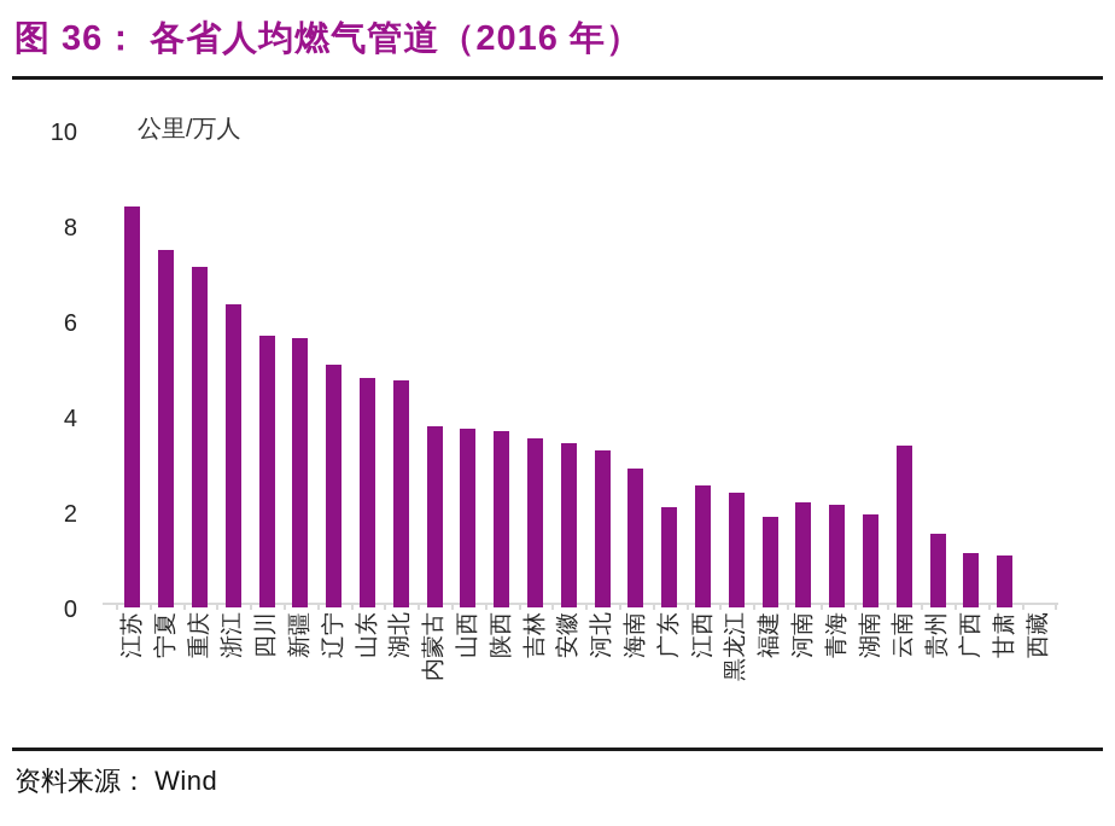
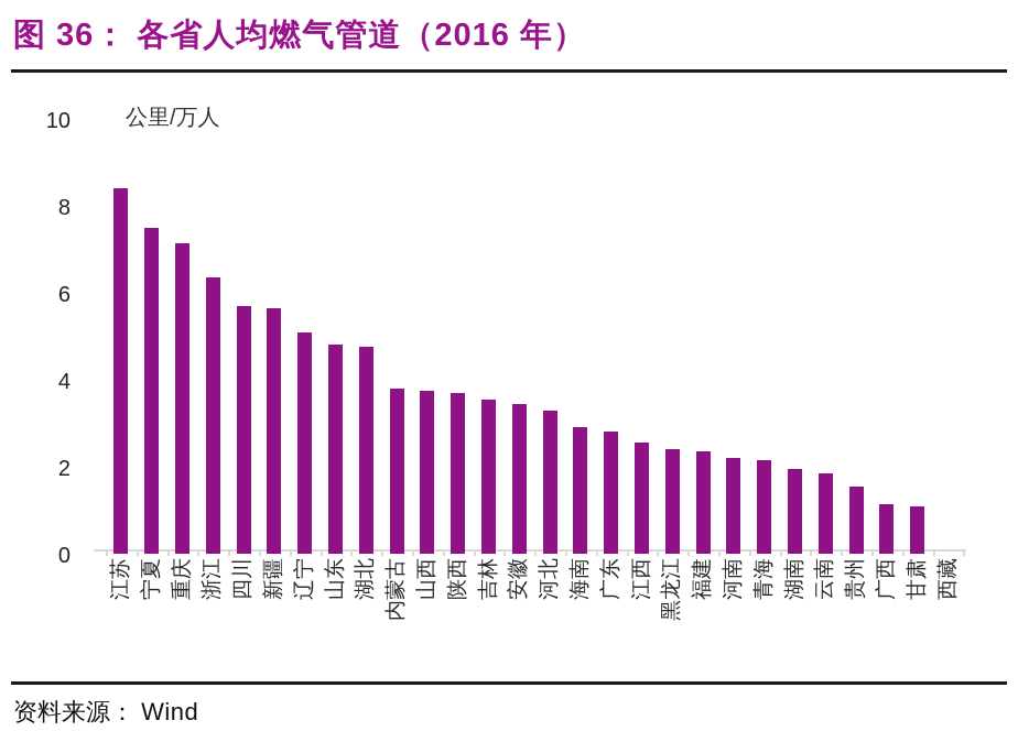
广东: 2.1 -> 2.8
福建: 1.9 -> 2.4
云南: 3.4 -> 1.9
